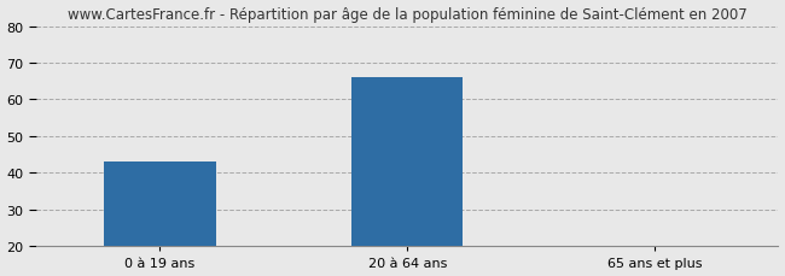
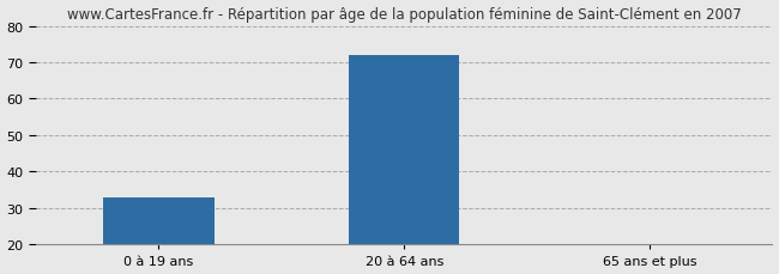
0 à 19 ans: 43 -> 33
20 à 64 ans: 66 -> 72
